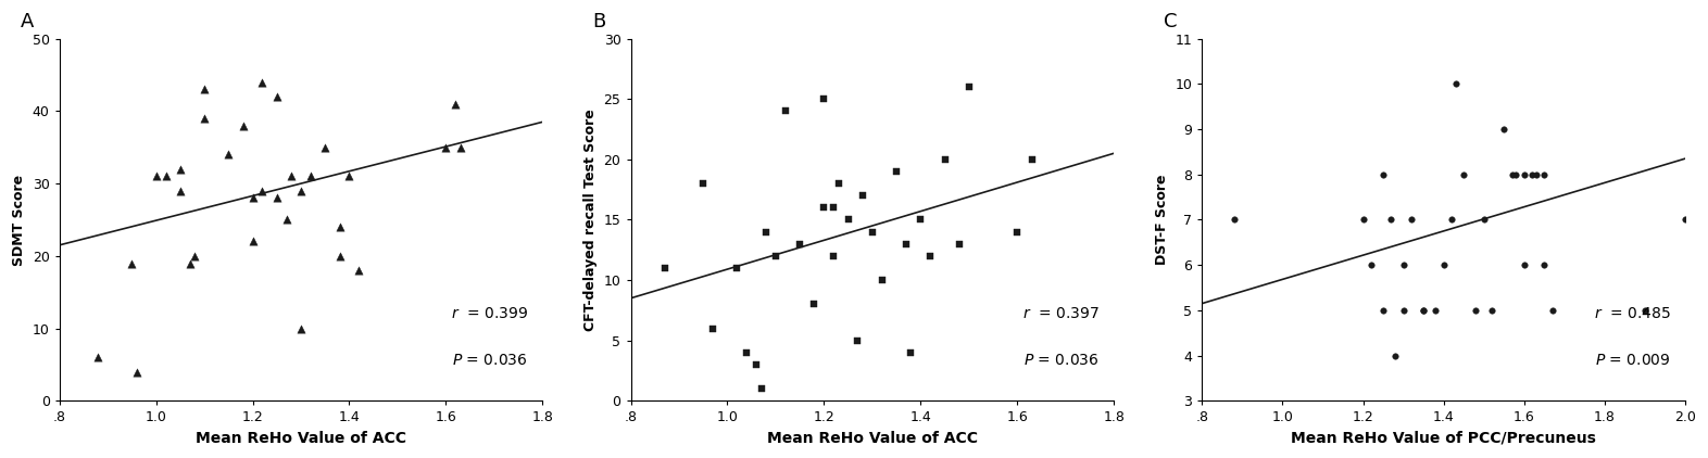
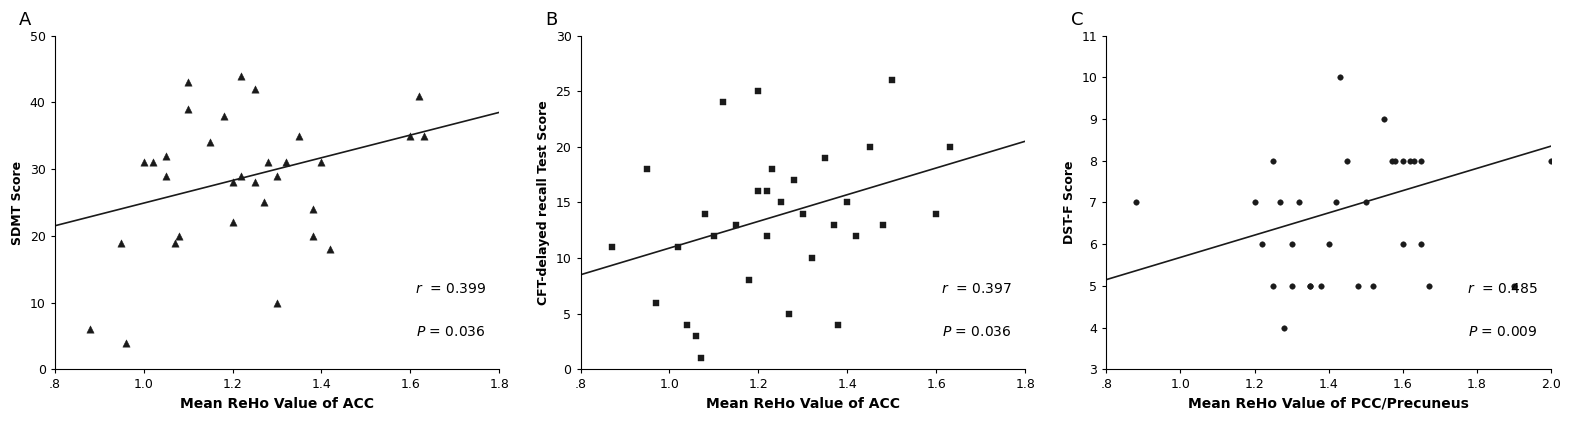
2.0: 7 -> 8
